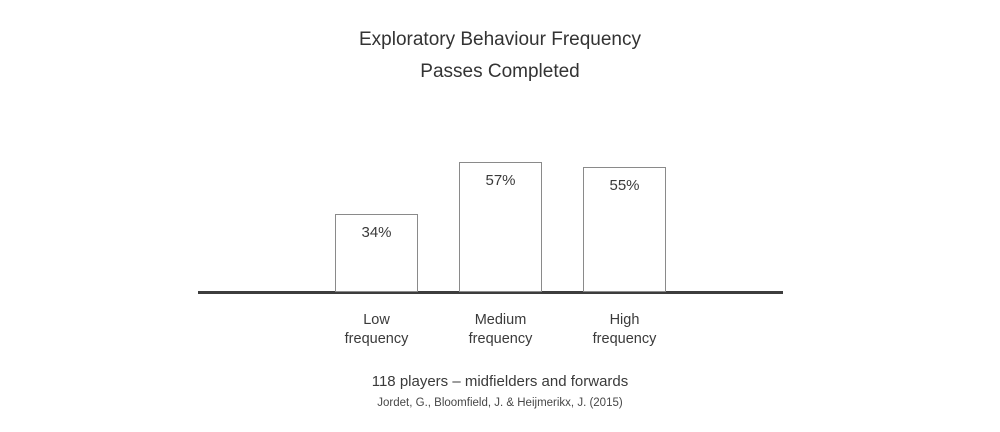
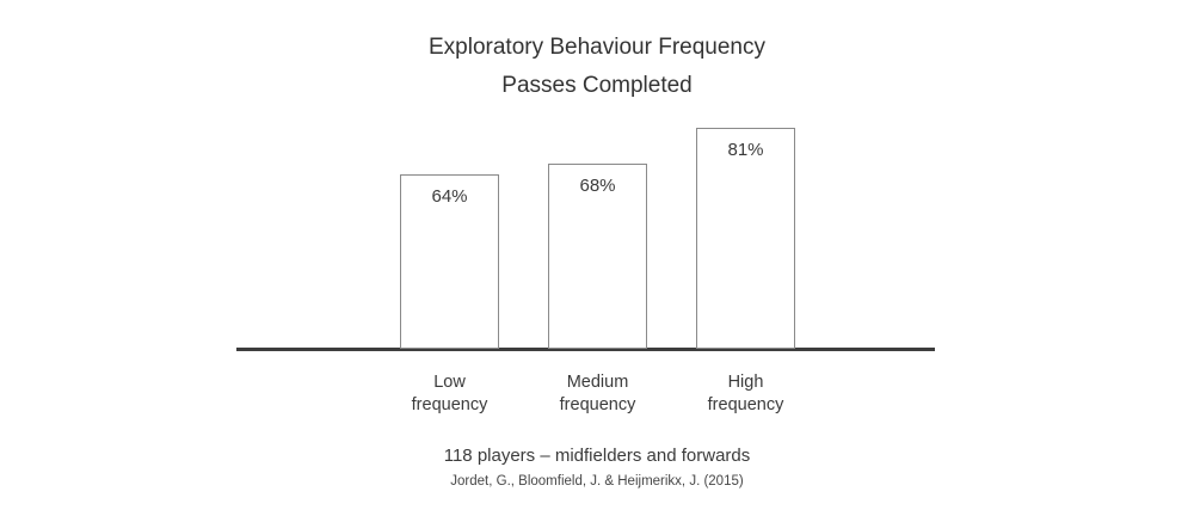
Low frequency: 34% -> 64%
Medium frequency: 57% -> 68%
High frequency: 55% -> 81%
